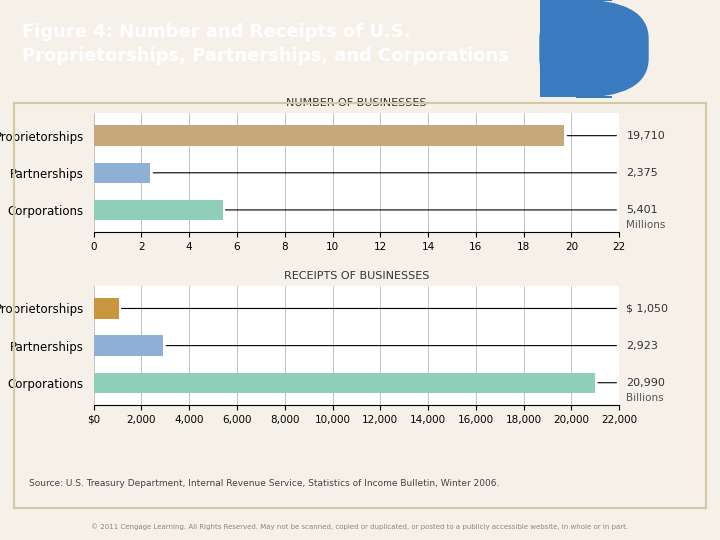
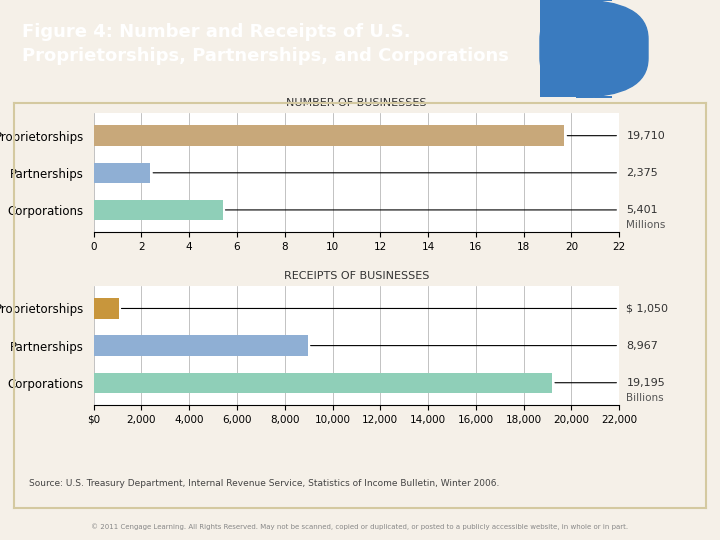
RECEIPTS OF BUSINESSES/Partnerships: 2,923 -> 8,967
RECEIPTS OF BUSINESSES/Corporations: 20,990 -> 19,195
